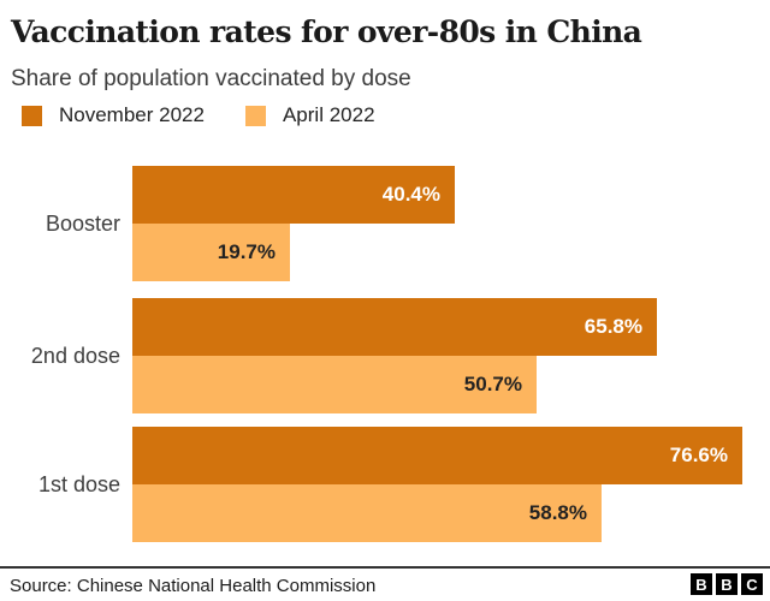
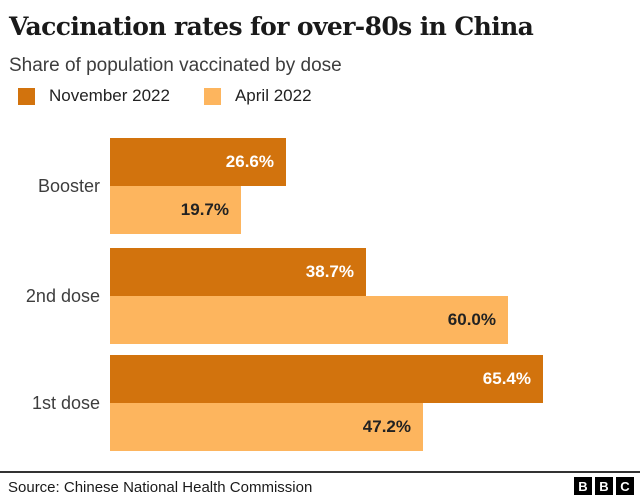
November 2022/Booster: 40.4% -> 26.6%
November 2022/2nd dose: 65.8% -> 38.7%
April 2022/2nd dose: 50.7% -> 60.0%
November 2022/1st dose: 76.6% -> 65.4%
April 2022/1st dose: 58.8% -> 47.2%
